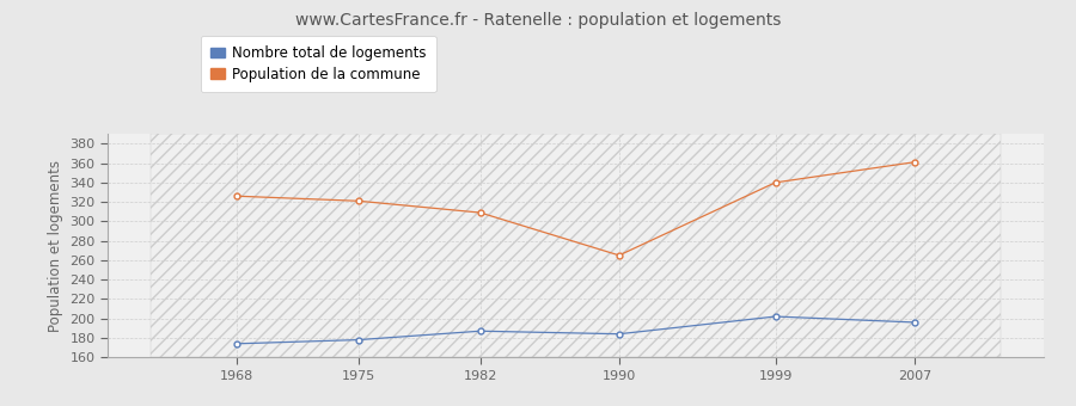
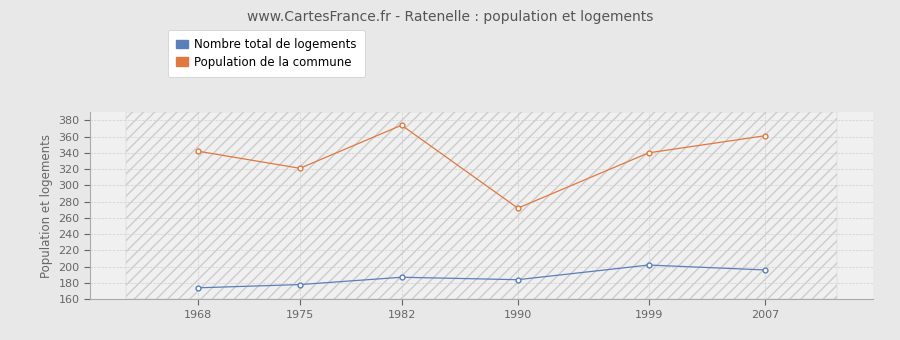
Population de la commune/1968: 326 -> 342
Population de la commune/1982: 309 -> 374
Population de la commune/1990: 265 -> 272
